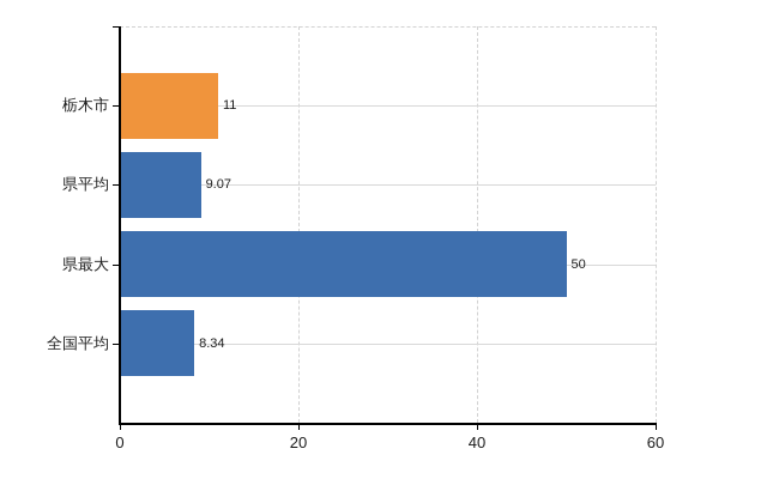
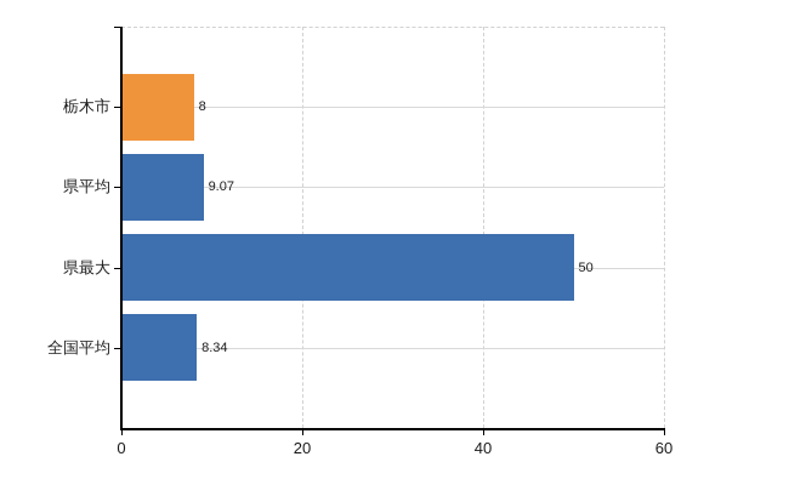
栃木市: 11 -> 8
